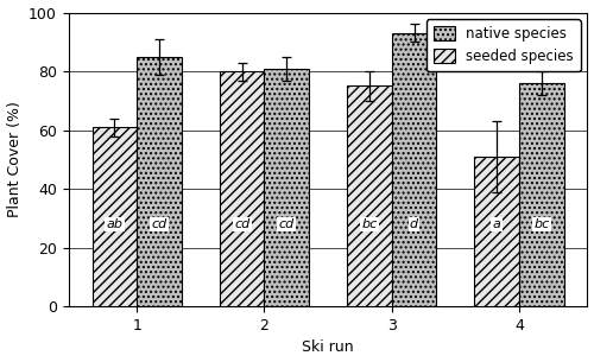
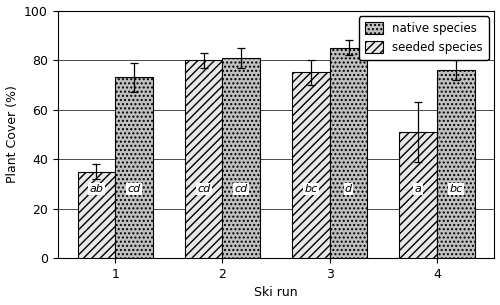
seeded species/1: 61 -> 35
native species/1: 85 -> 73
native species/3: 93 -> 85
